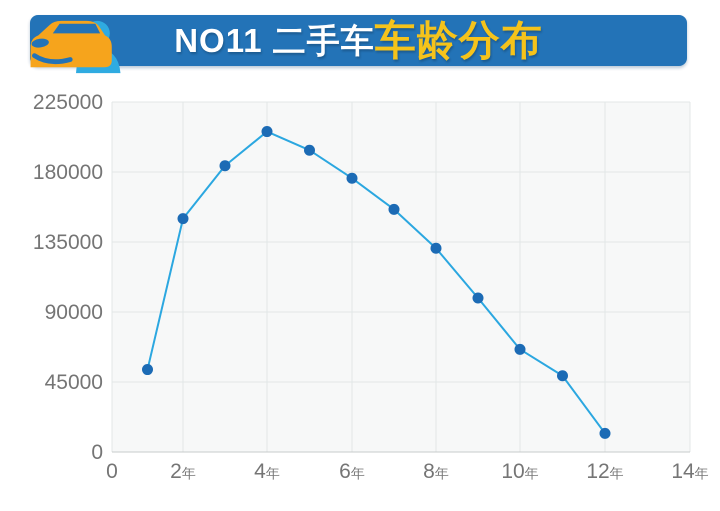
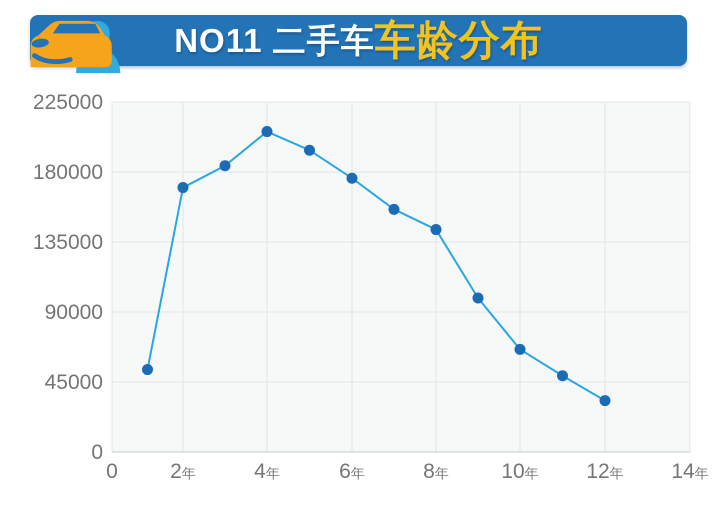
2: 150000 -> 170000
8: 131000 -> 143000
12: 12000 -> 33000
